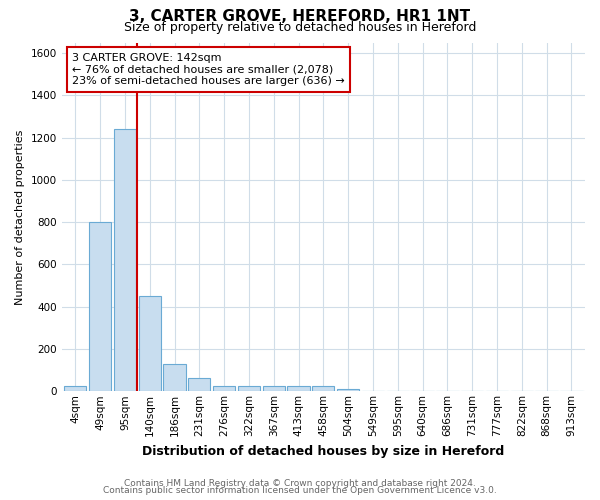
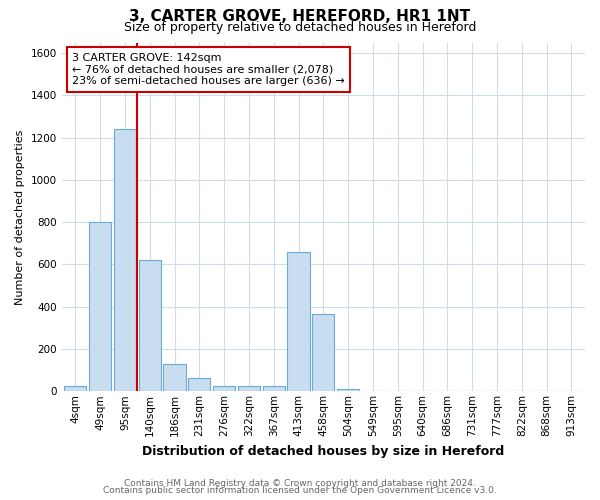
140sqm: 450 -> 620
413sqm: 25 -> 660
458sqm: 25 -> 365
